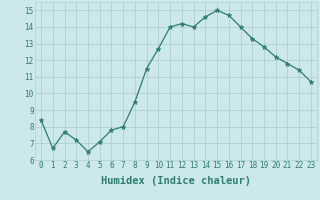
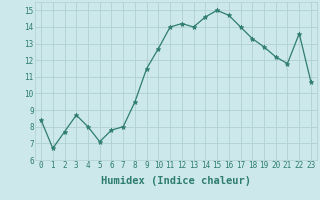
3: 7.2 -> 8.7
4: 6.5 -> 8.0
22: 11.4 -> 13.6
